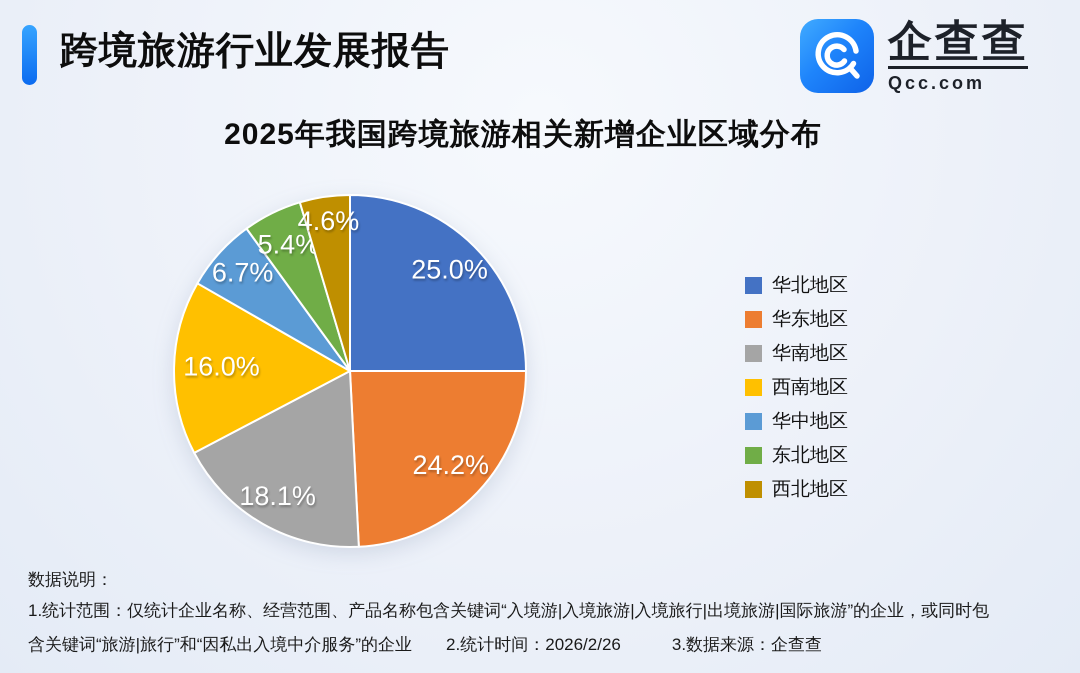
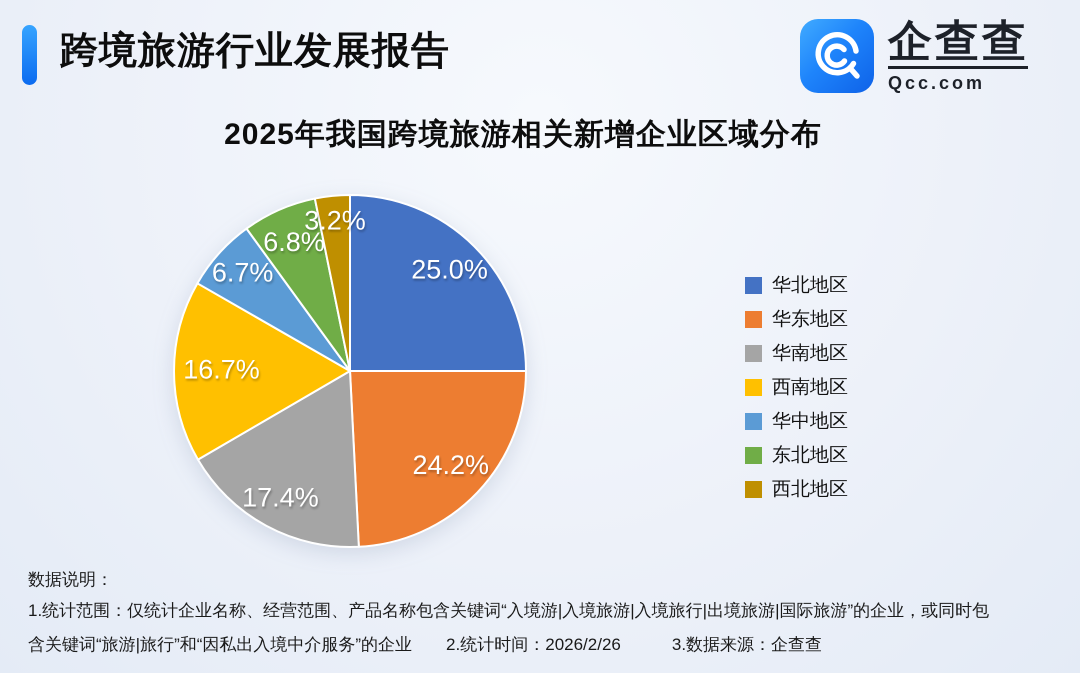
华南地区: 18.1% -> 17.4%
西南地区: 16.0% -> 16.7%
东北地区: 5.4% -> 6.8%
西北地区: 4.6% -> 3.2%
